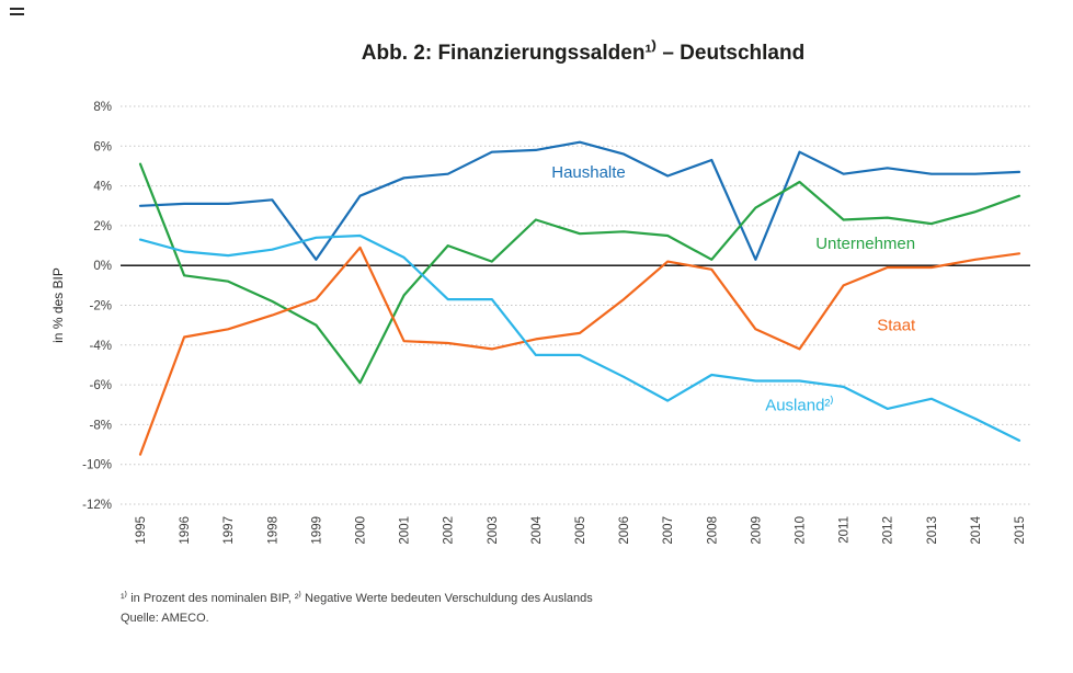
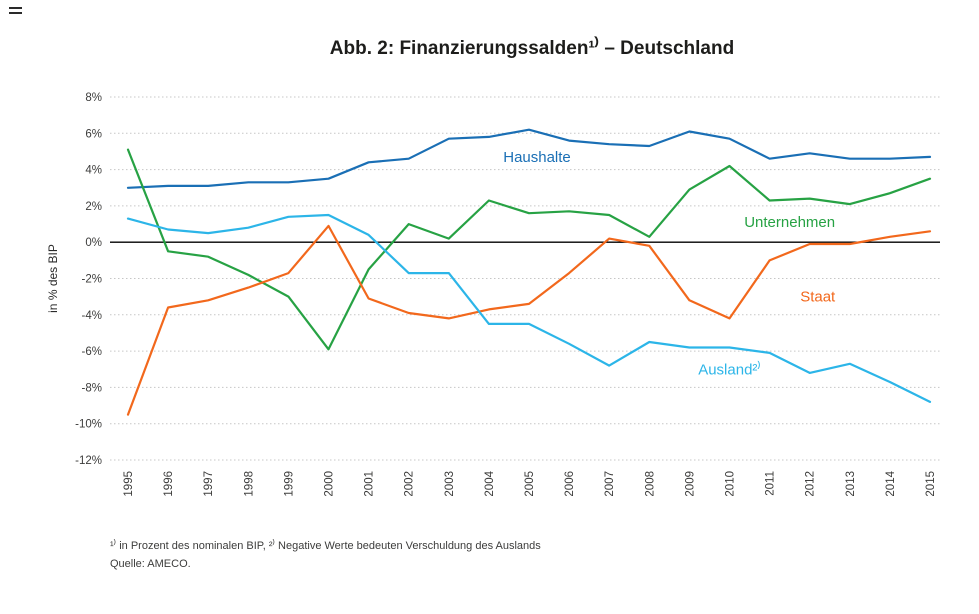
Haushalte/1999: 0.3% -> 3.3%
Staat/2001: -3.8% -> -3.1%
Haushalte/2007: 4.5% -> 5.4%
Haushalte/2009: 0.3% -> 6.1%
